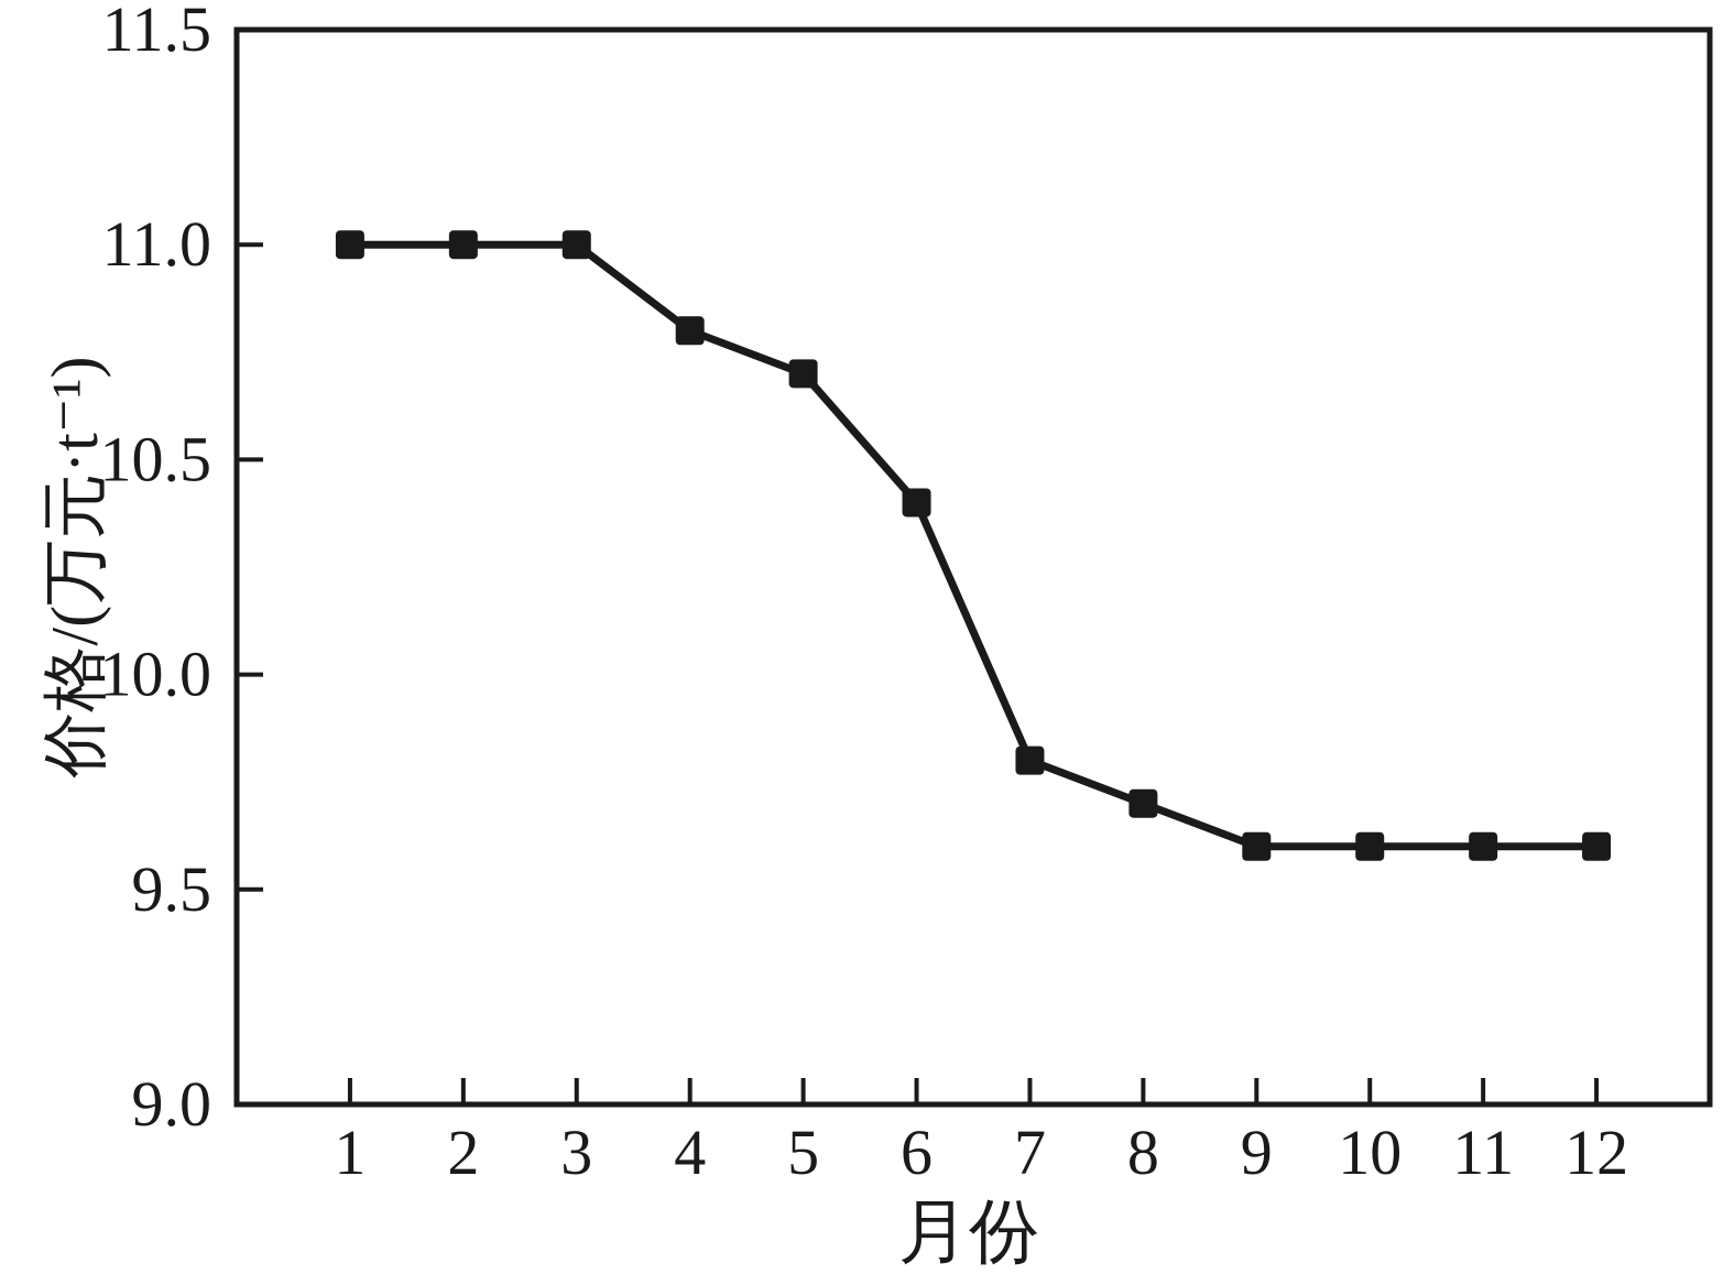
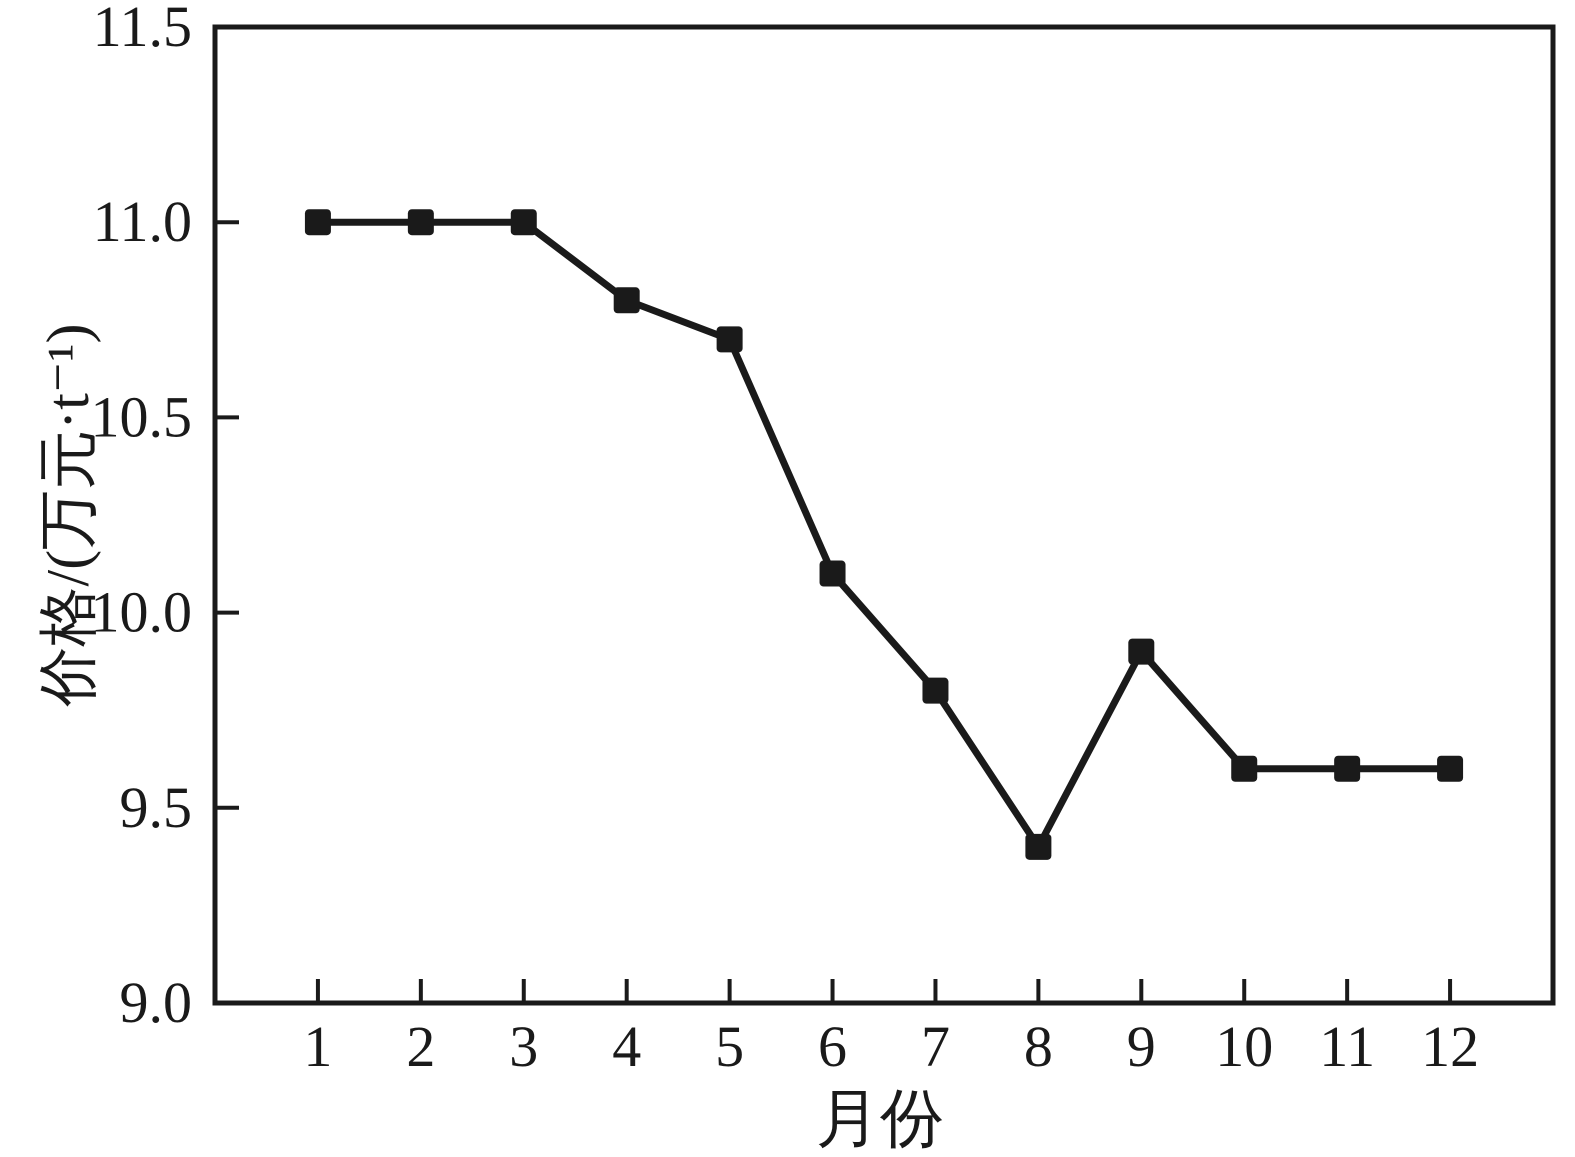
6: 10.4 -> 10.1
8: 9.7 -> 9.4
9: 9.6 -> 9.9
